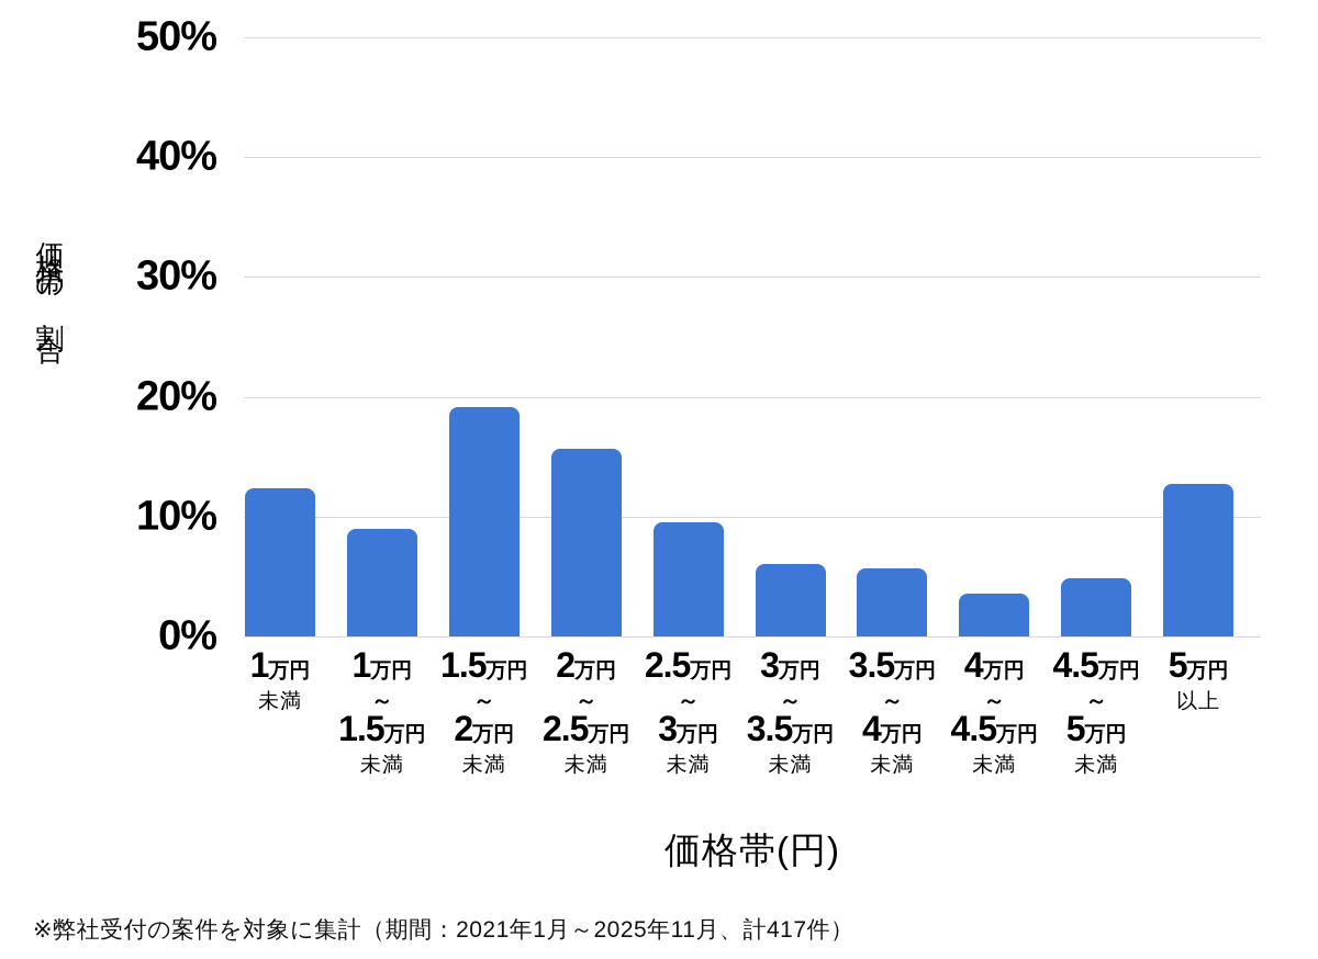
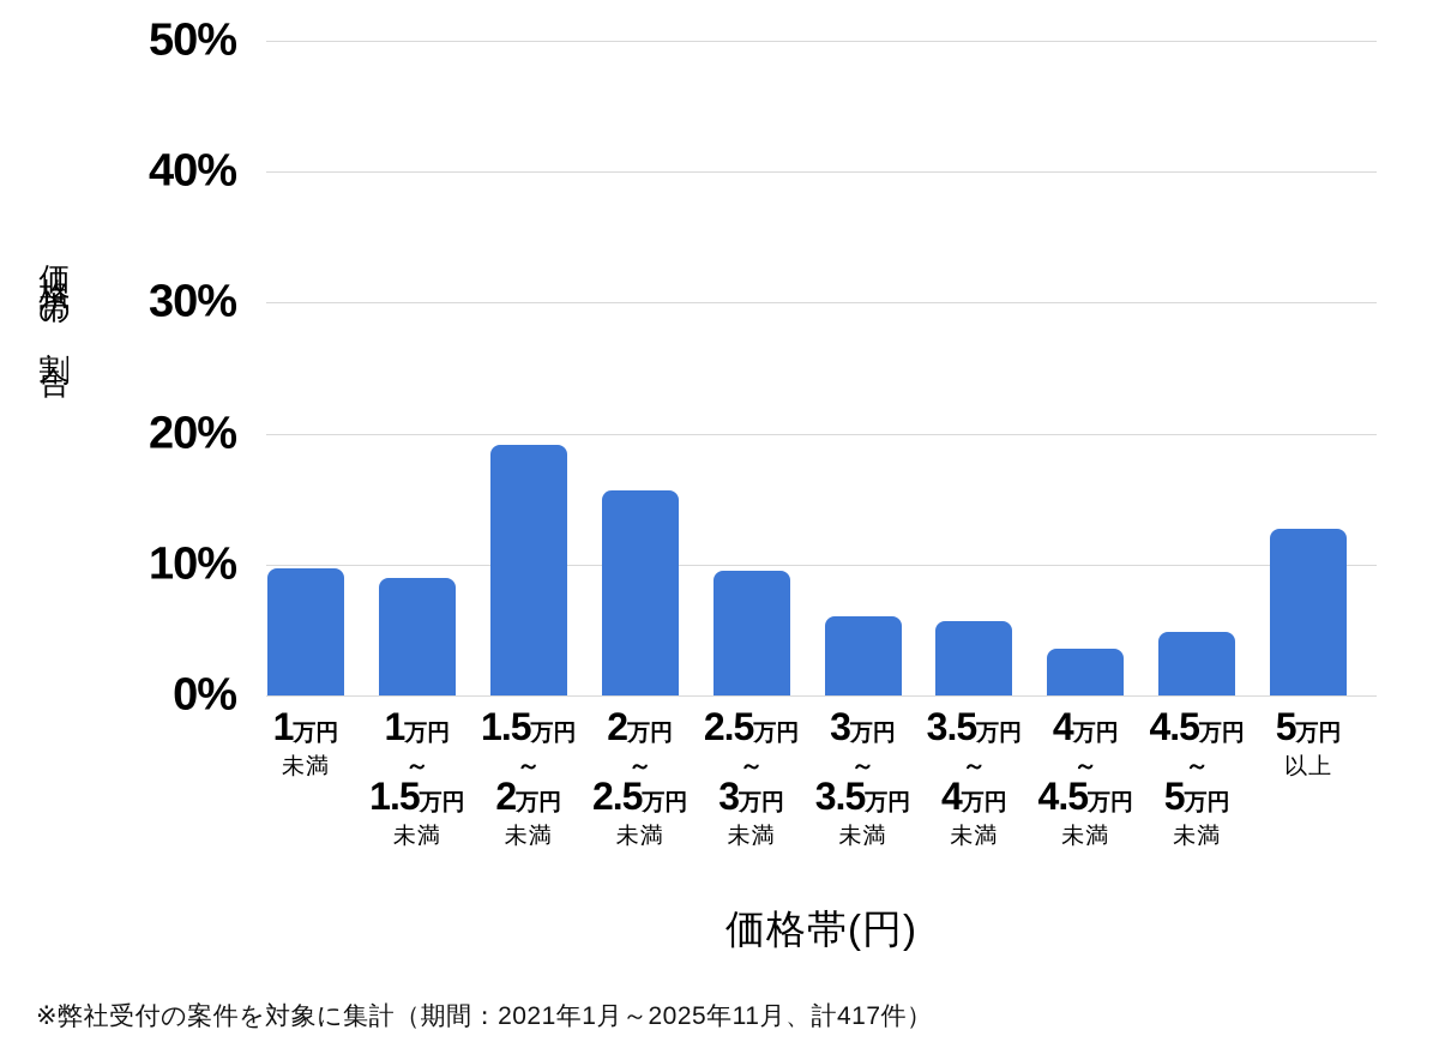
1万円未満: 12,4% -> 9,7%
